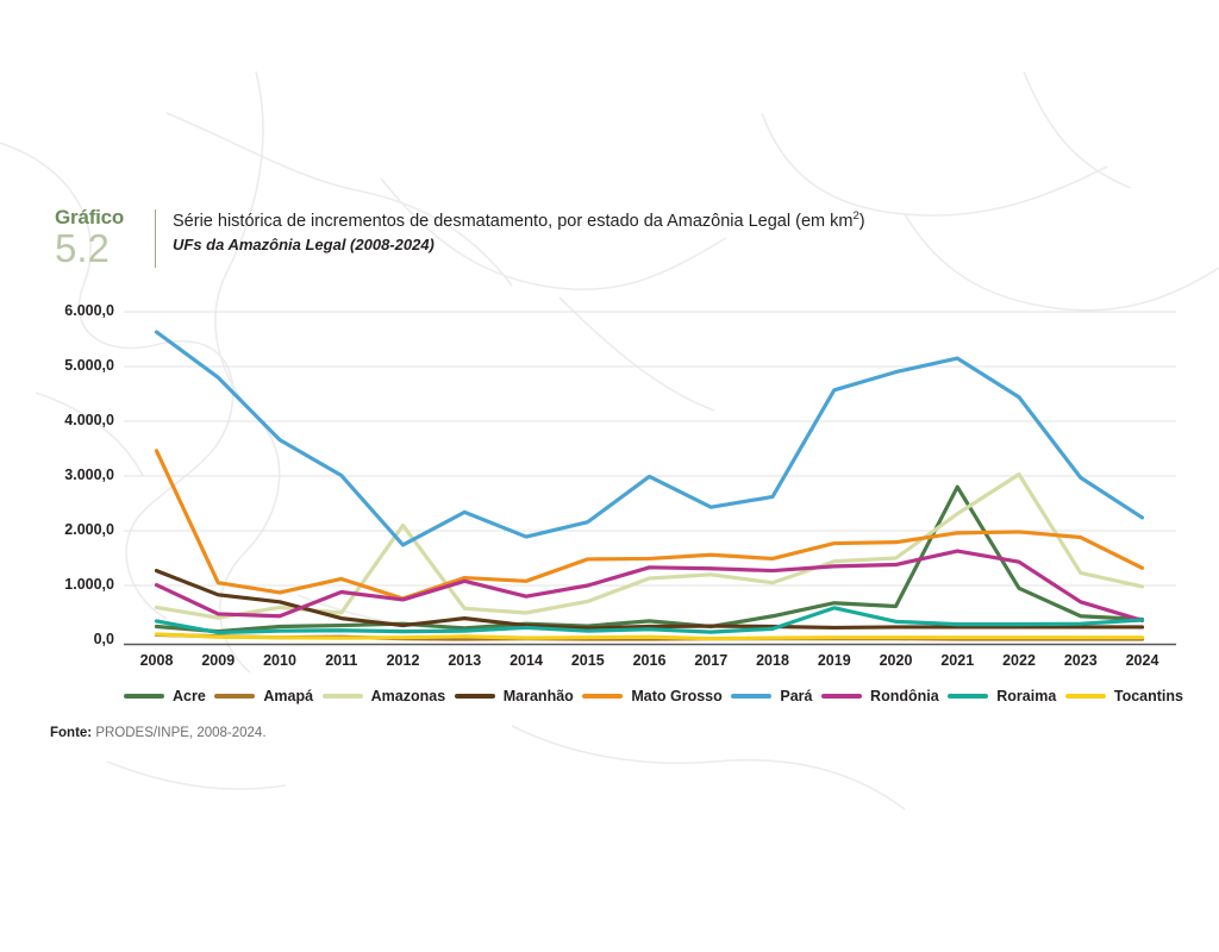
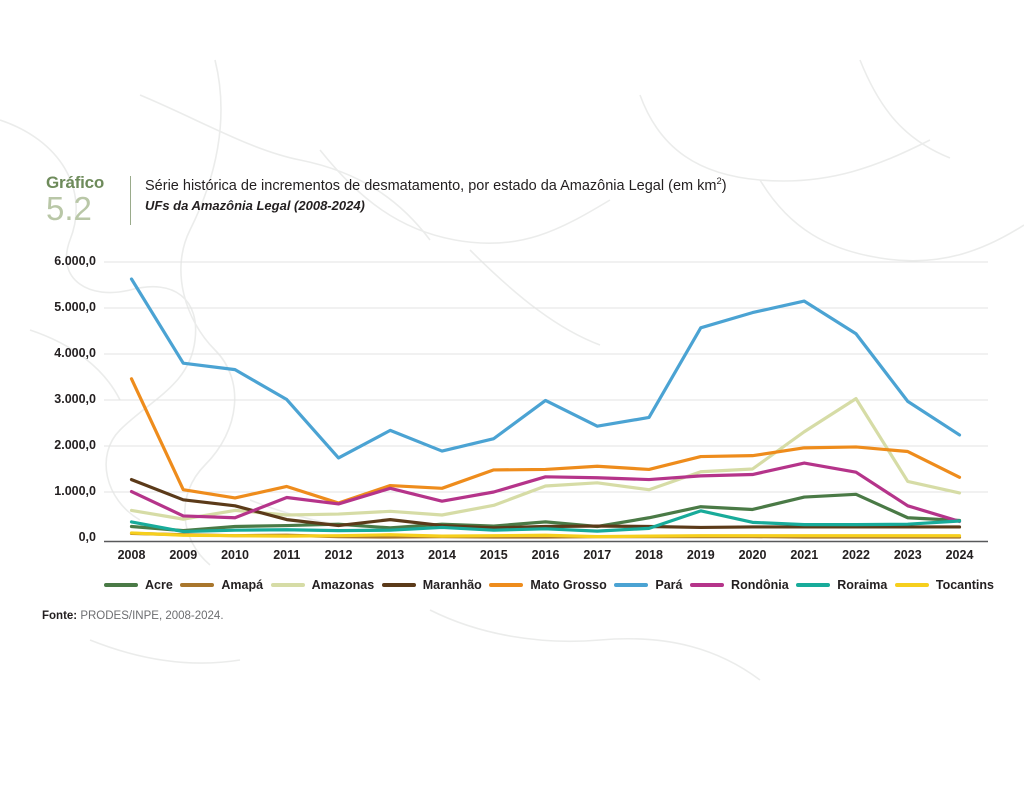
Pará/2009: 4800 -> 3800
Amazonas/2012: 2100 -> 500
Acre/2021: 2800 -> 900
